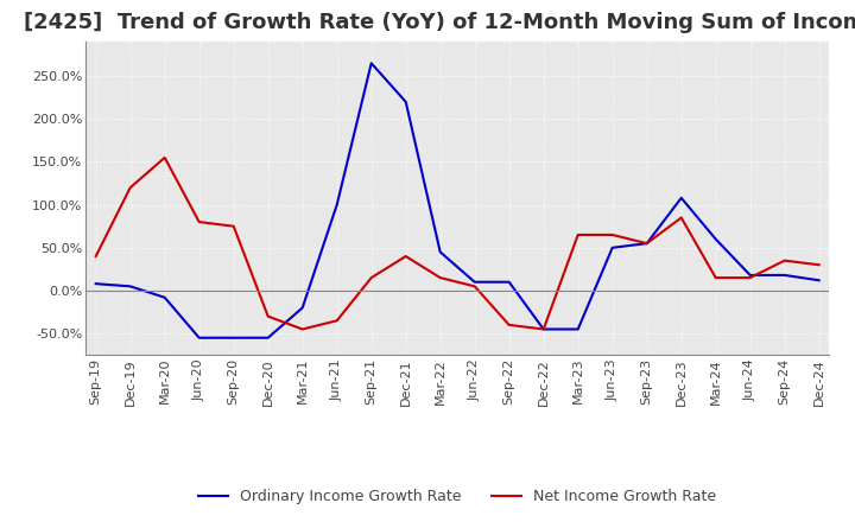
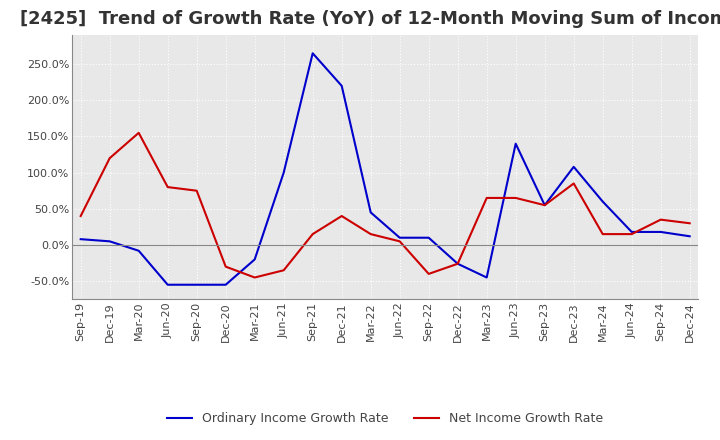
Ordinary Income Growth Rate/Dec-22: -45% -> -26%
Net Income Growth Rate/Dec-22: -45% -> -26%
Ordinary Income Growth Rate/Jun-23: 50% -> 140%
